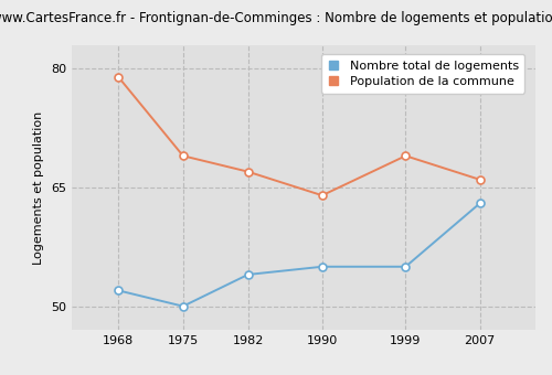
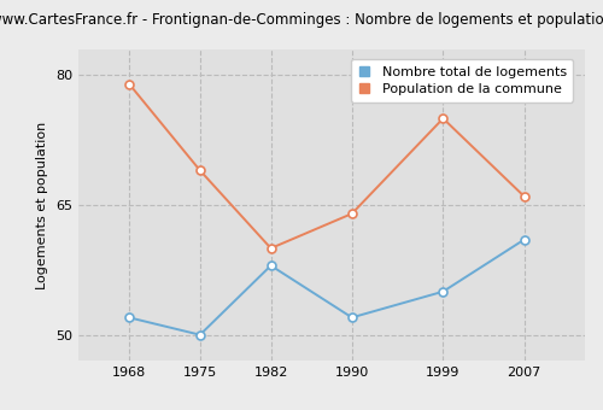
Nombre total de logements/1982: 54 -> 58
Population de la commune/1982: 67 -> 60
Nombre total de logements/1990: 55 -> 52
Population de la commune/1999: 69 -> 75
Nombre total de logements/2007: 63 -> 61
